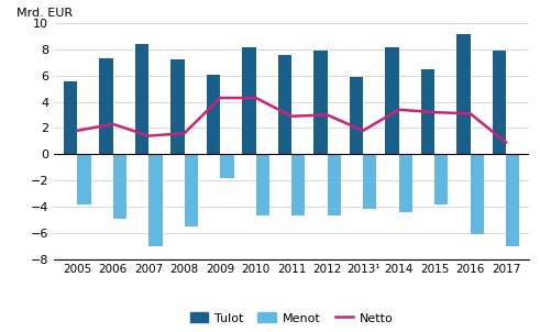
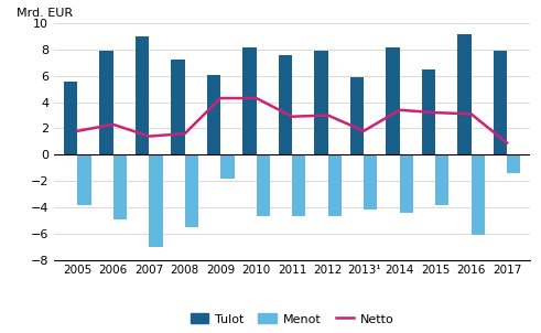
Tulot/2006: 7.3 -> 7.9
Tulot/2007: 8.4 -> 9.0
Menot/2017: -7.0 -> -1.4
